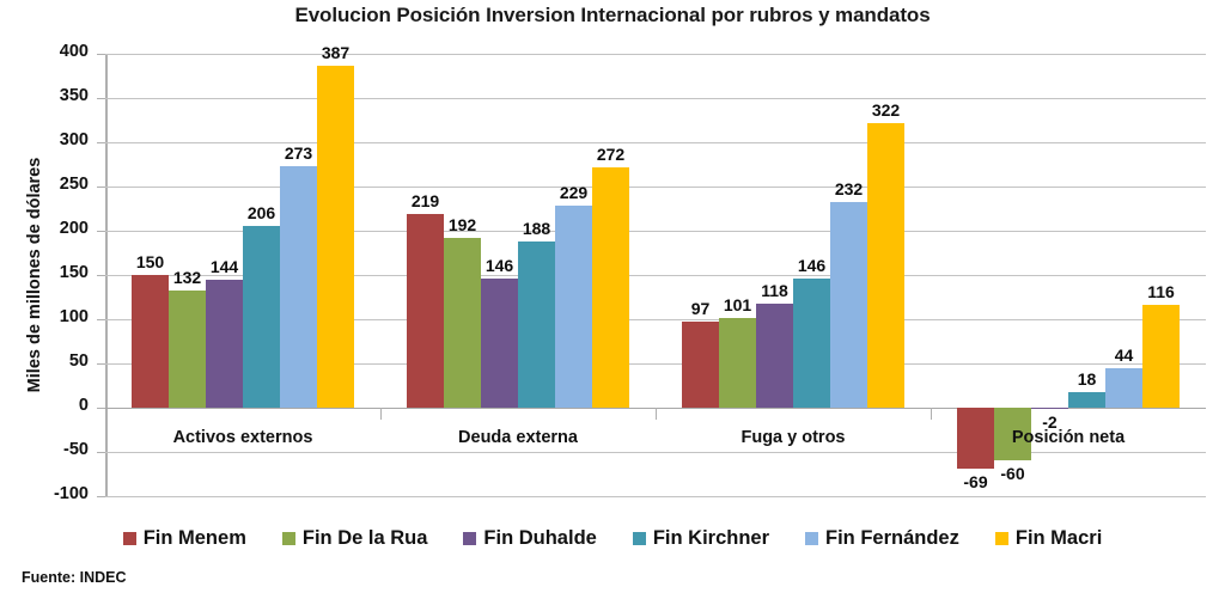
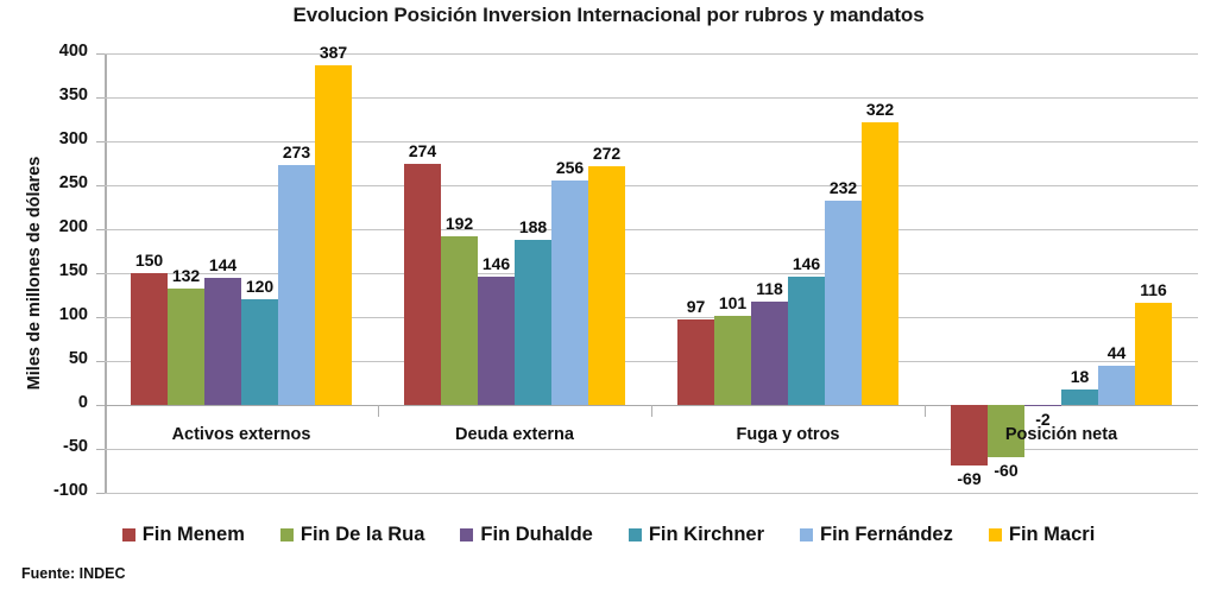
Fin Kirchner/Activos externos: 206 -> 120
Fin Menem/Deuda externa: 219 -> 274
Fin Fernández/Deuda externa: 229 -> 256
